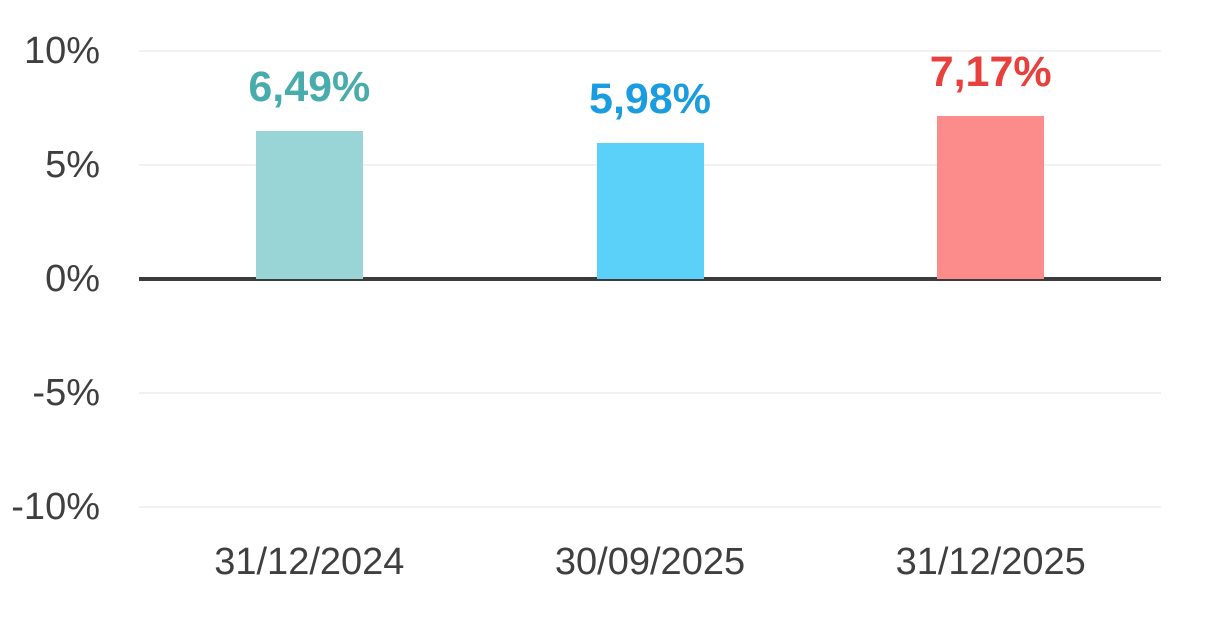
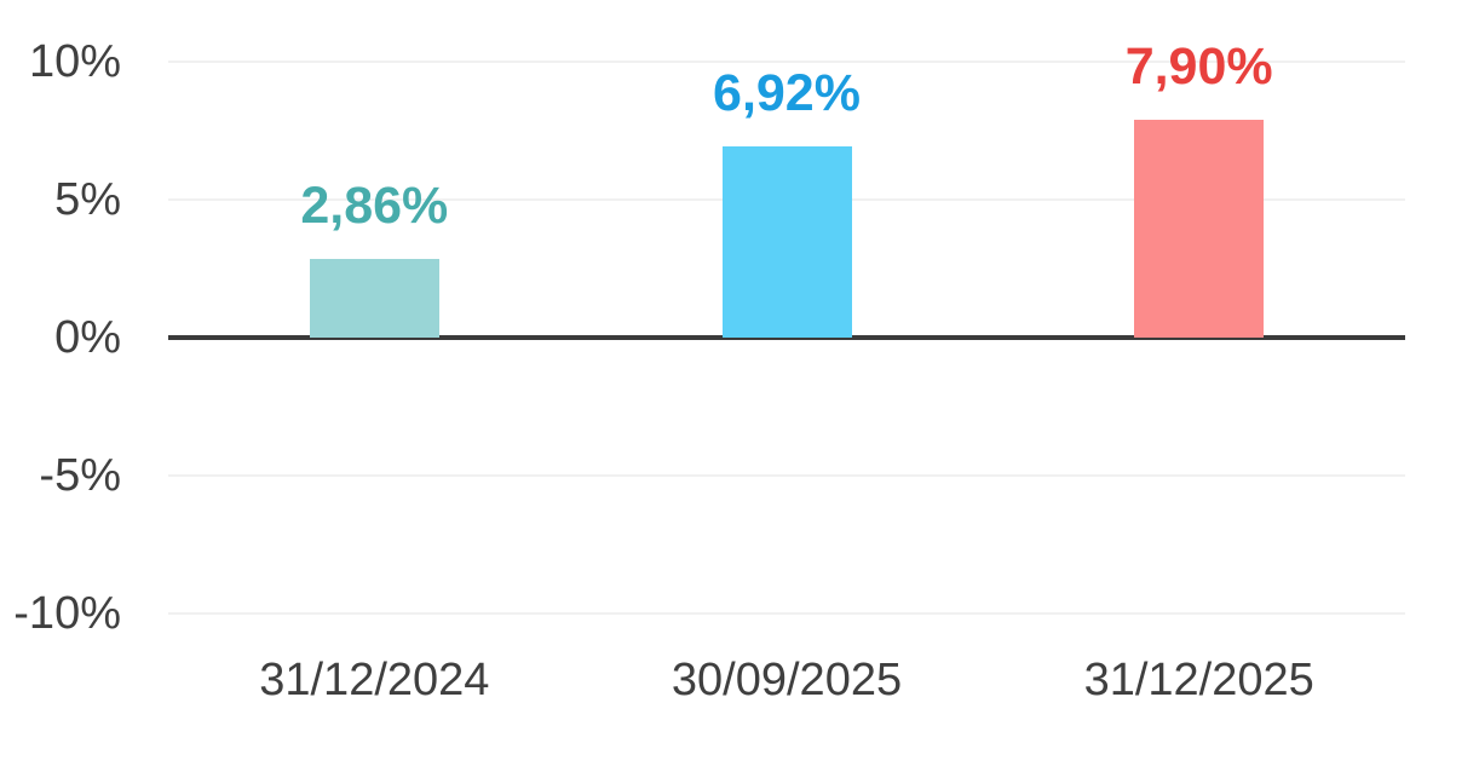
31/12/2024: 6,49% -> 2,86%
30/09/2025: 5,98% -> 6,92%
31/12/2025: 7,17% -> 7,90%
